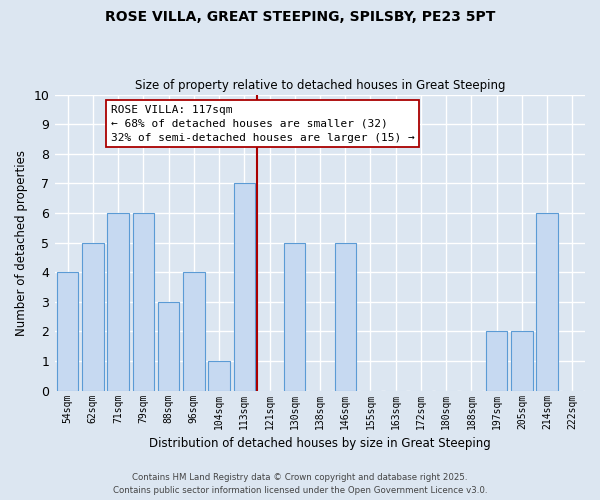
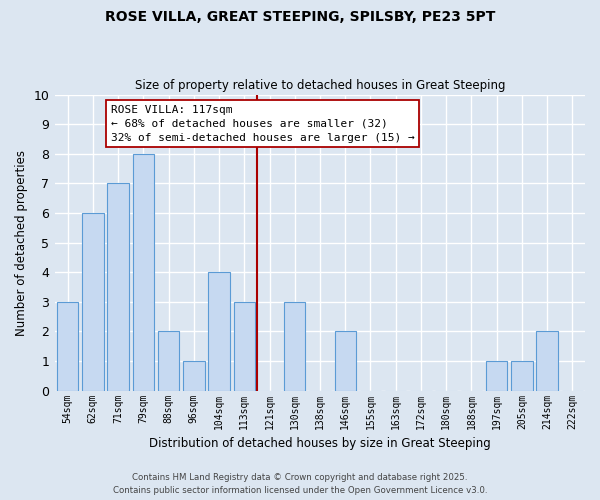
54sqm: 4 -> 3
62sqm: 5 -> 6
71sqm: 6 -> 7
79sqm: 6 -> 8
88sqm: 3 -> 2
96sqm: 4 -> 1
104sqm: 1 -> 4
113sqm: 7 -> 3
130sqm: 5 -> 3
146sqm: 5 -> 2
197sqm: 2 -> 1
205sqm: 2 -> 1
214sqm: 6 -> 2
